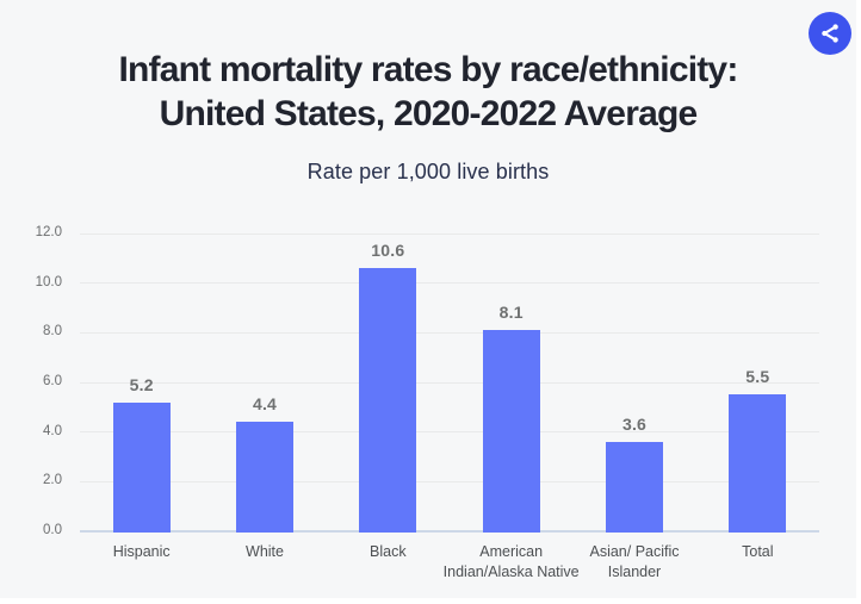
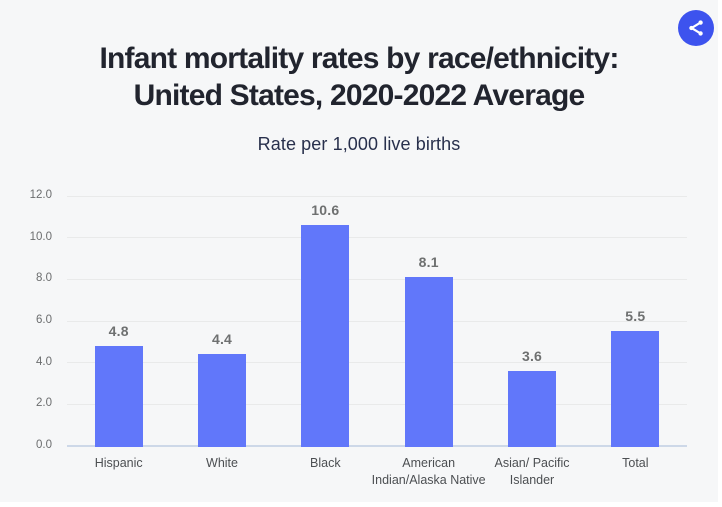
Hispanic: 5.2 -> 4.8
